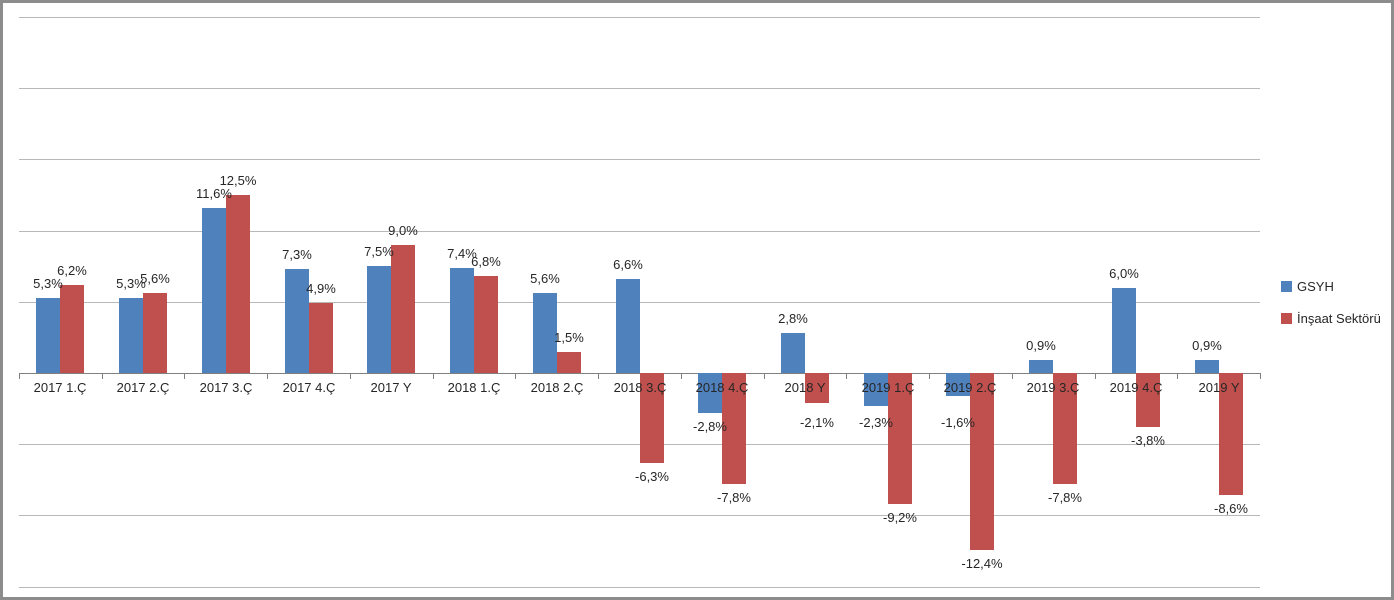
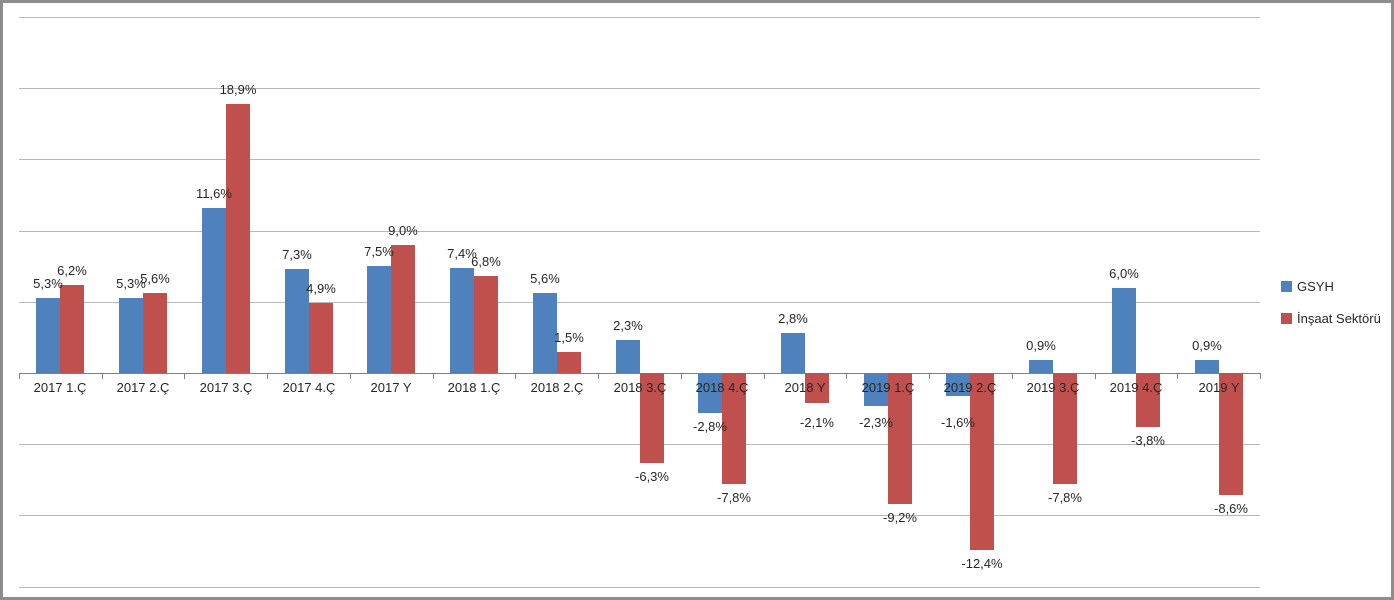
İnşaat Sektörü/2017 3.Ç: 12,5% -> 18,9%
GSYH/2018 3.Ç: 6,6% -> 2,3%
